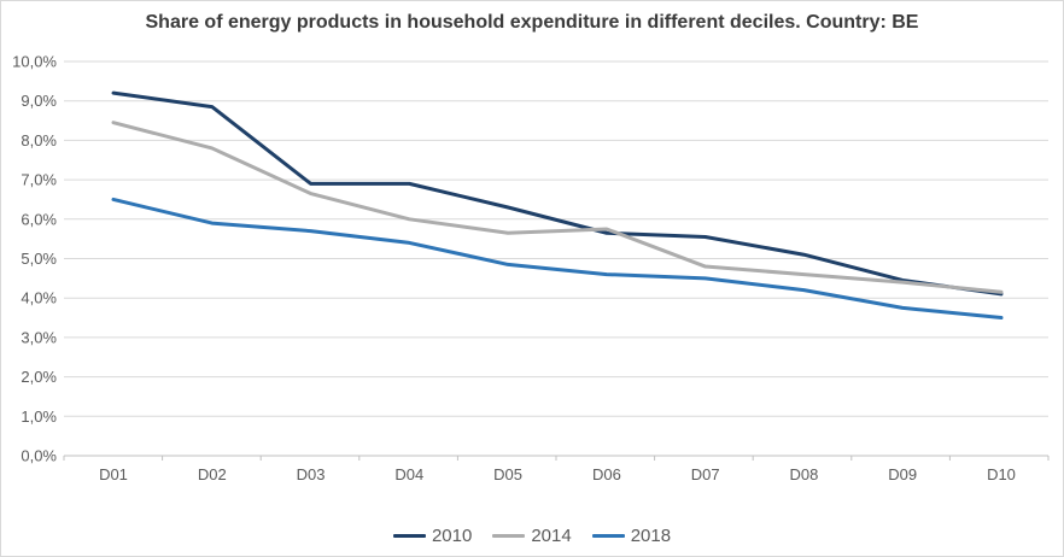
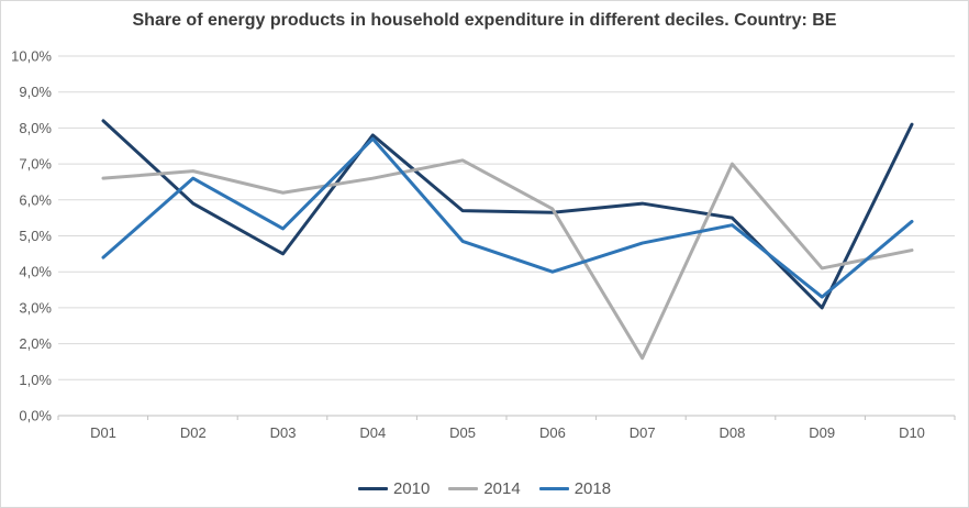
2010/D01: 9,2% -> 8,2%
2014/D01: 8,4% -> 6,6%
2018/D01: 6,5% -> 4,4%
2010/D02: 8,8% -> 5,9%
2014/D02: 7,8% -> 6,8%
2018/D02: 5,9% -> 6,6%
2010/D03: 6,9% -> 4,5%
2014/D03: 6,7% -> 6,2%
2018/D03: 5,7% -> 5,2%
2010/D04: 6,9% -> 7,8%
2014/D04: 6,0% -> 6,6%
2018/D04: 5,4% -> 7,7%
2010/D05: 6,3% -> 5,7%
2014/D05: 5,7% -> 7,1%
2018/D06: 4,6% -> 4,0%
2010/D07: 5,5% -> 5,9%
2014/D07: 4,8% -> 1,6%
2018/D07: 4,5% -> 4,8%
2010/D08: 5,1% -> 5,5%
2014/D08: 4,6% -> 7,0%
2018/D08: 4,2% -> 5,3%
2010/D09: 4,5% -> 3,0%
2014/D09: 4,4% -> 4,1%
2018/D09: 3,8% -> 3,3%
2010/D10: 4,1% -> 8,1%
2014/D10: 4,2% -> 4,6%
2018/D10: 3,5% -> 5,4%
